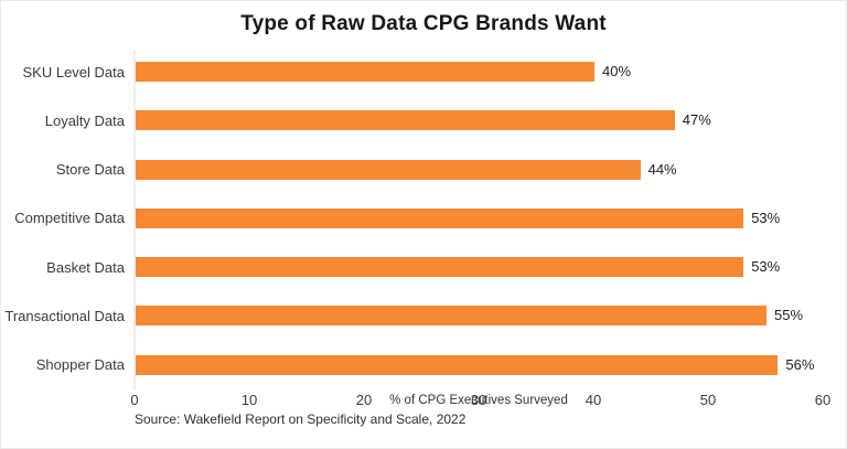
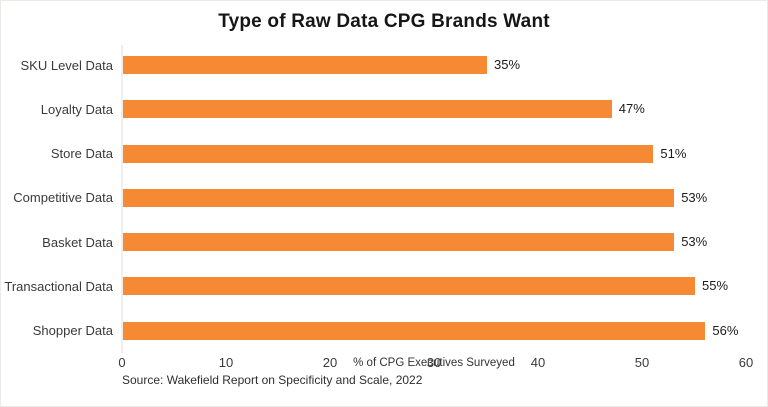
SKU Level Data: 40% -> 35%
Store Data: 44% -> 51%
